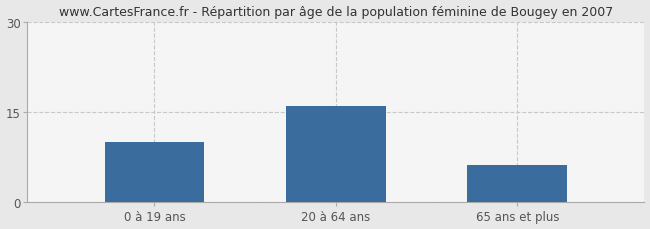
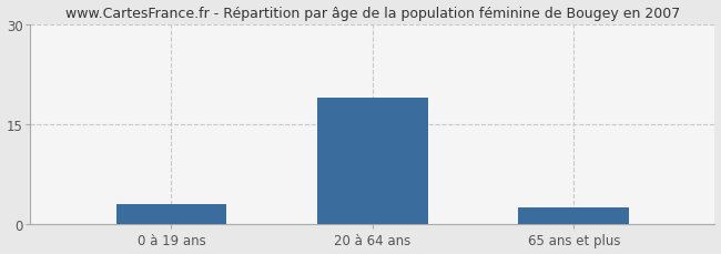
0 à 19 ans: 10.0 -> 3.0
20 à 64 ans: 16.0 -> 19.0
65 ans et plus: 6.2 -> 2.5
